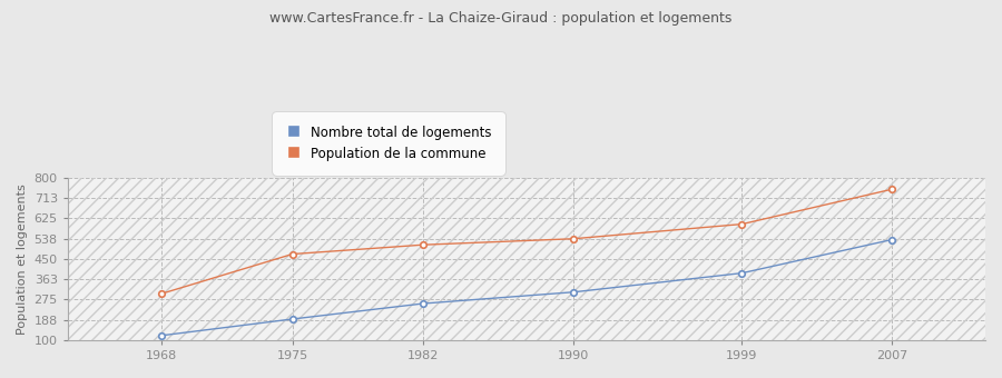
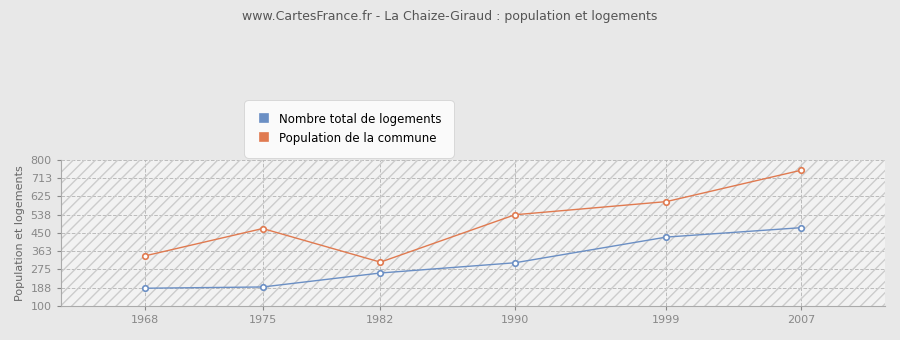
Nombre total de logements/1968: 120 -> 185
Population de la commune/1968: 300 -> 340
Population de la commune/1982: 511 -> 310
Nombre total de logements/1999: 389 -> 430
Nombre total de logements/2007: 533 -> 475
